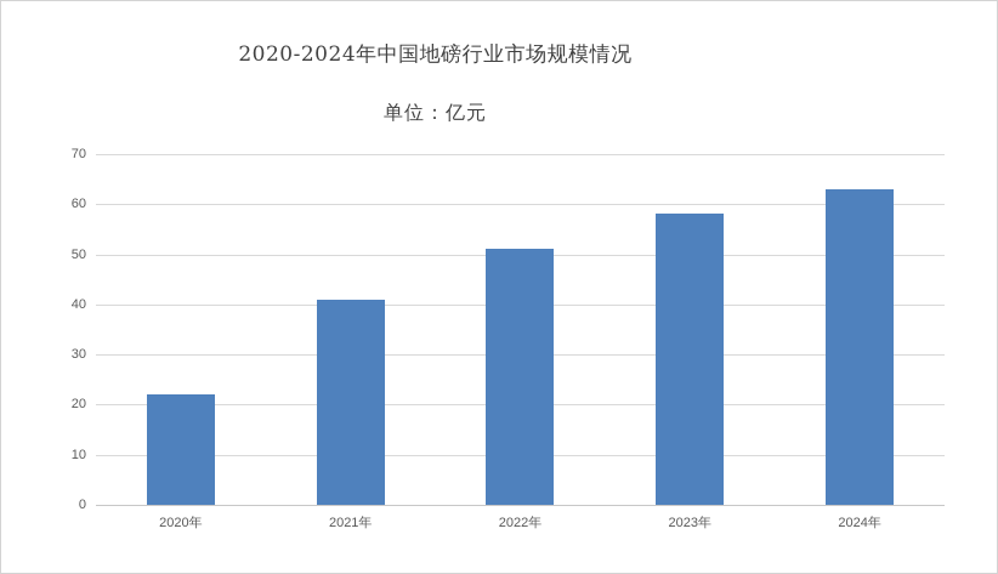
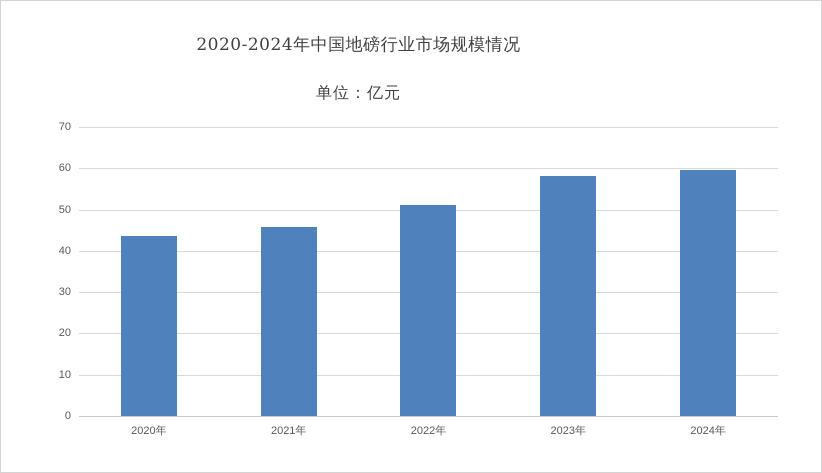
2020年: 22 -> 44
2021年: 41 -> 46
2024年: 63 -> 60
